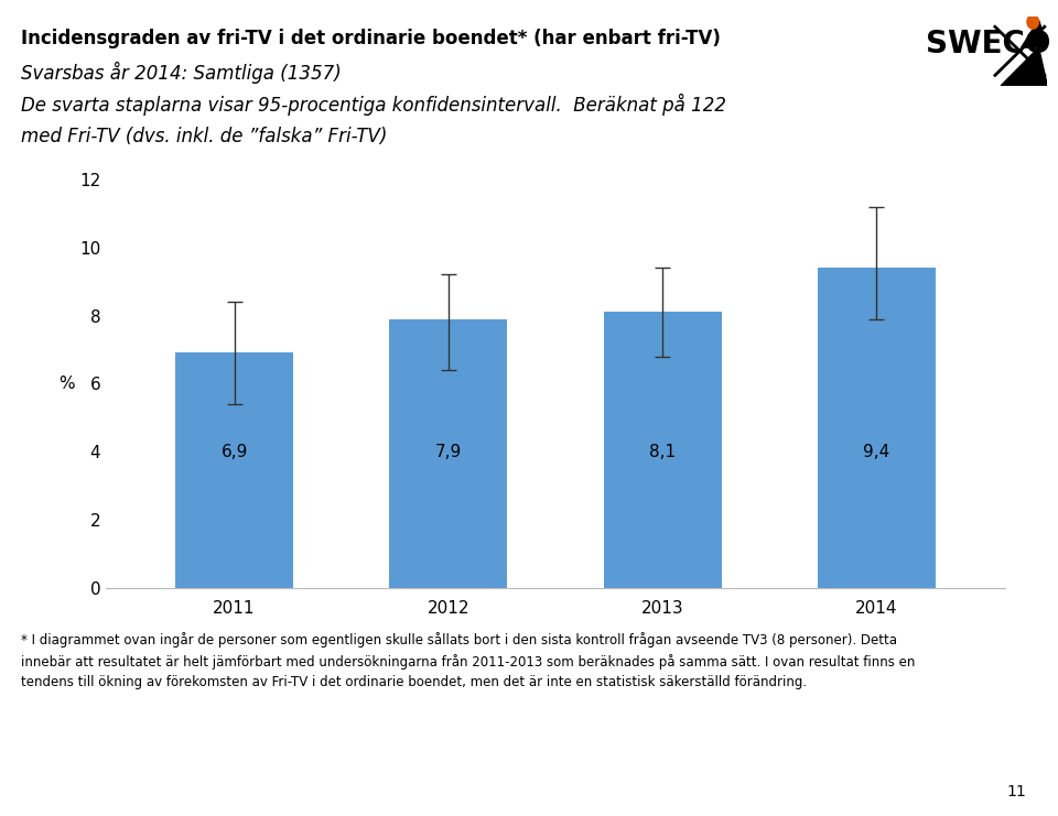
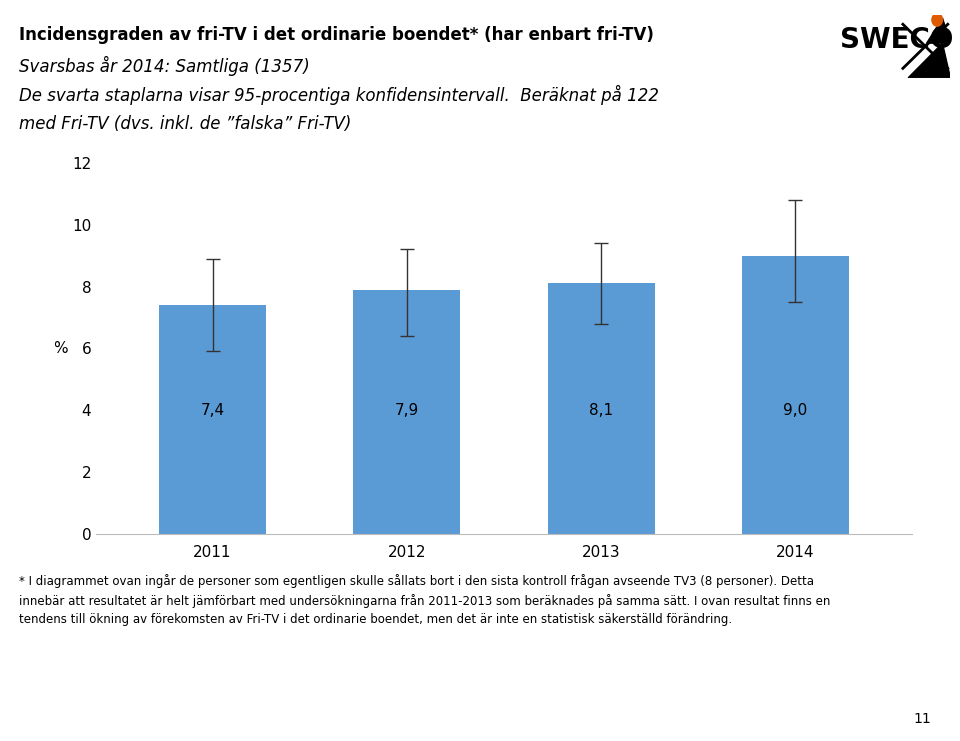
2011: 6,9 -> 7,4
2014: 9,4 -> 9,0
